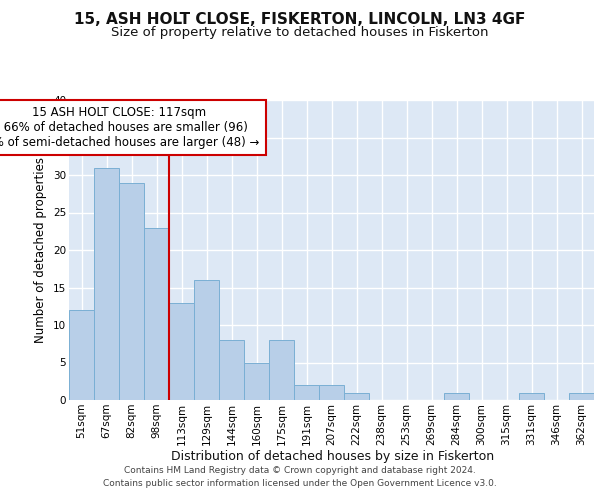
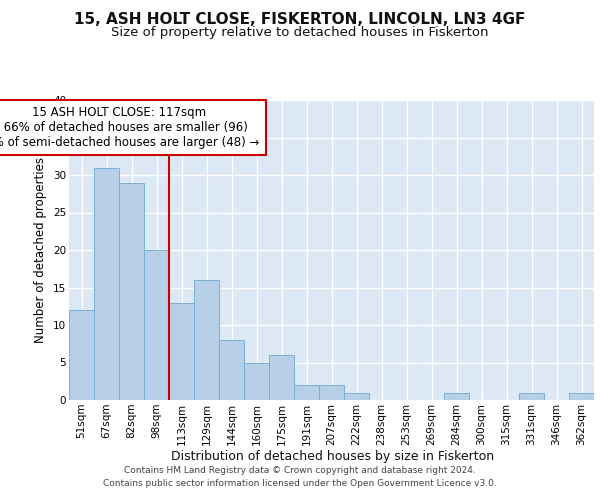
98sqm: 23 -> 20
175sqm: 8 -> 6
